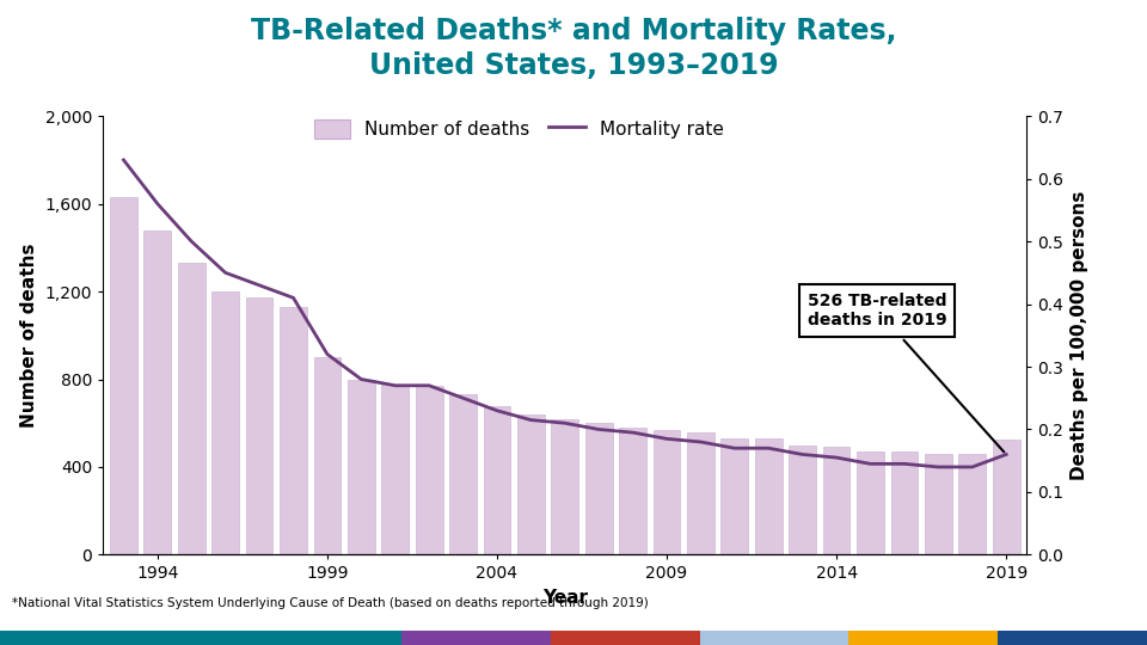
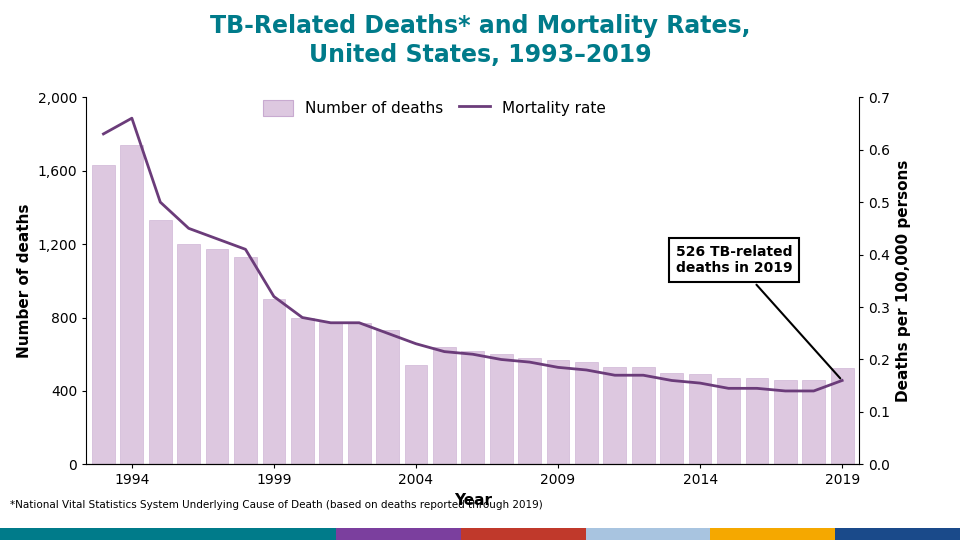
Number of deaths/1994: 1,480 -> 1,740
Mortality rate/1994: 0.560 -> 0.660
Number of deaths/2004: 680 -> 540
